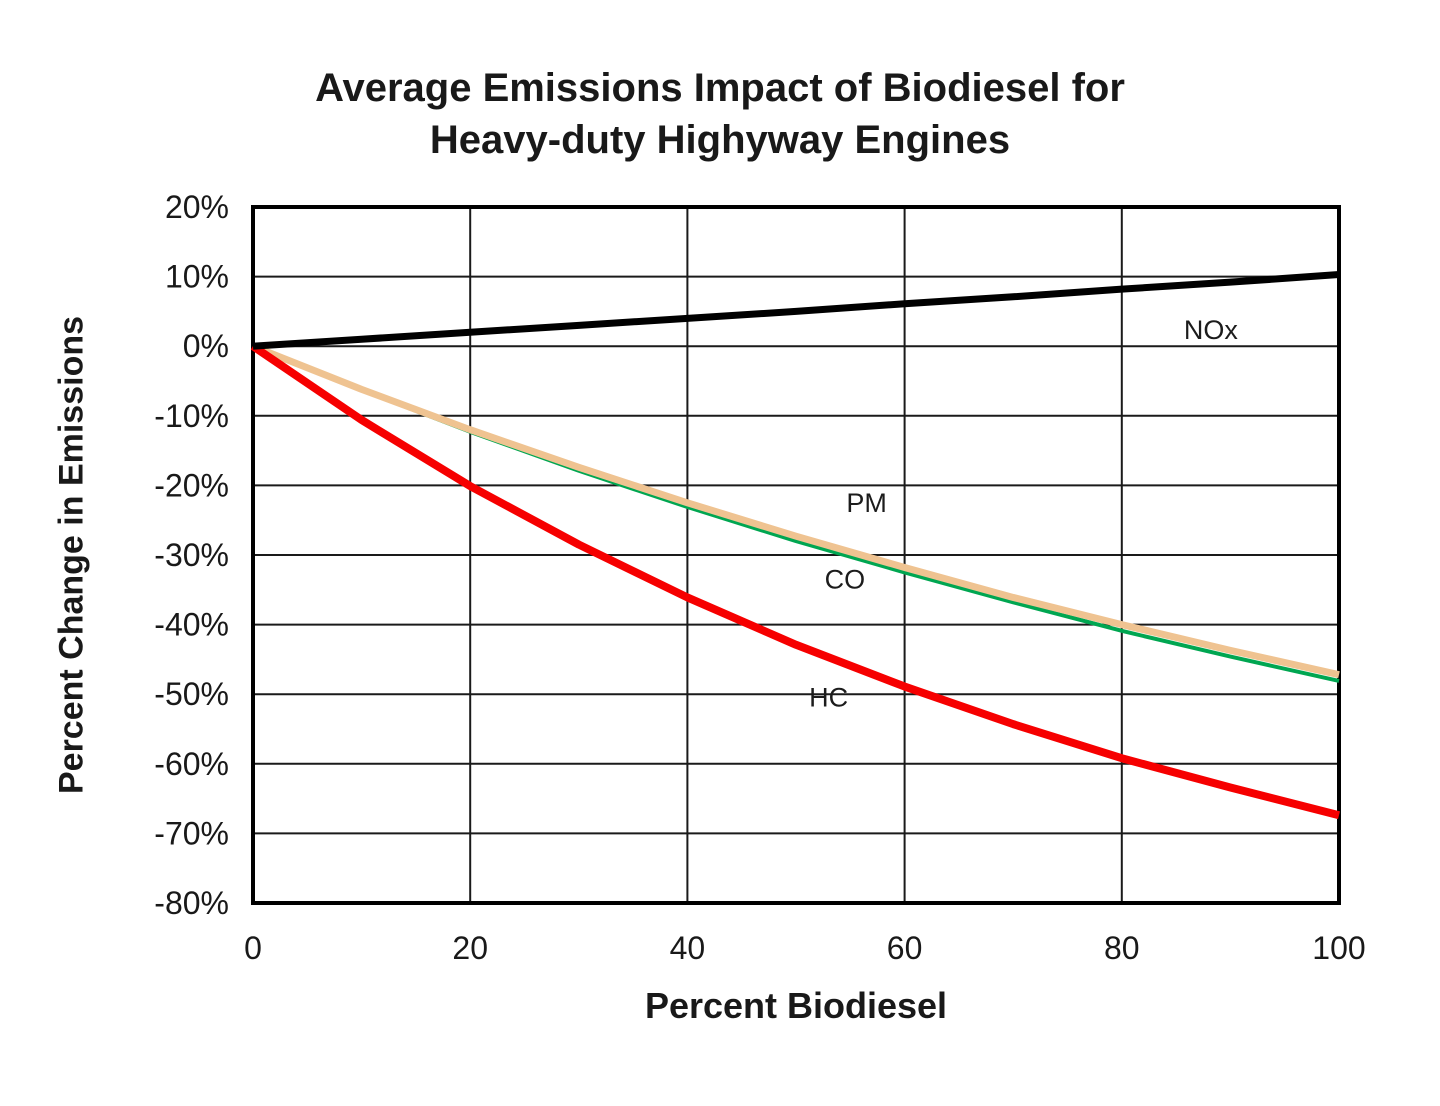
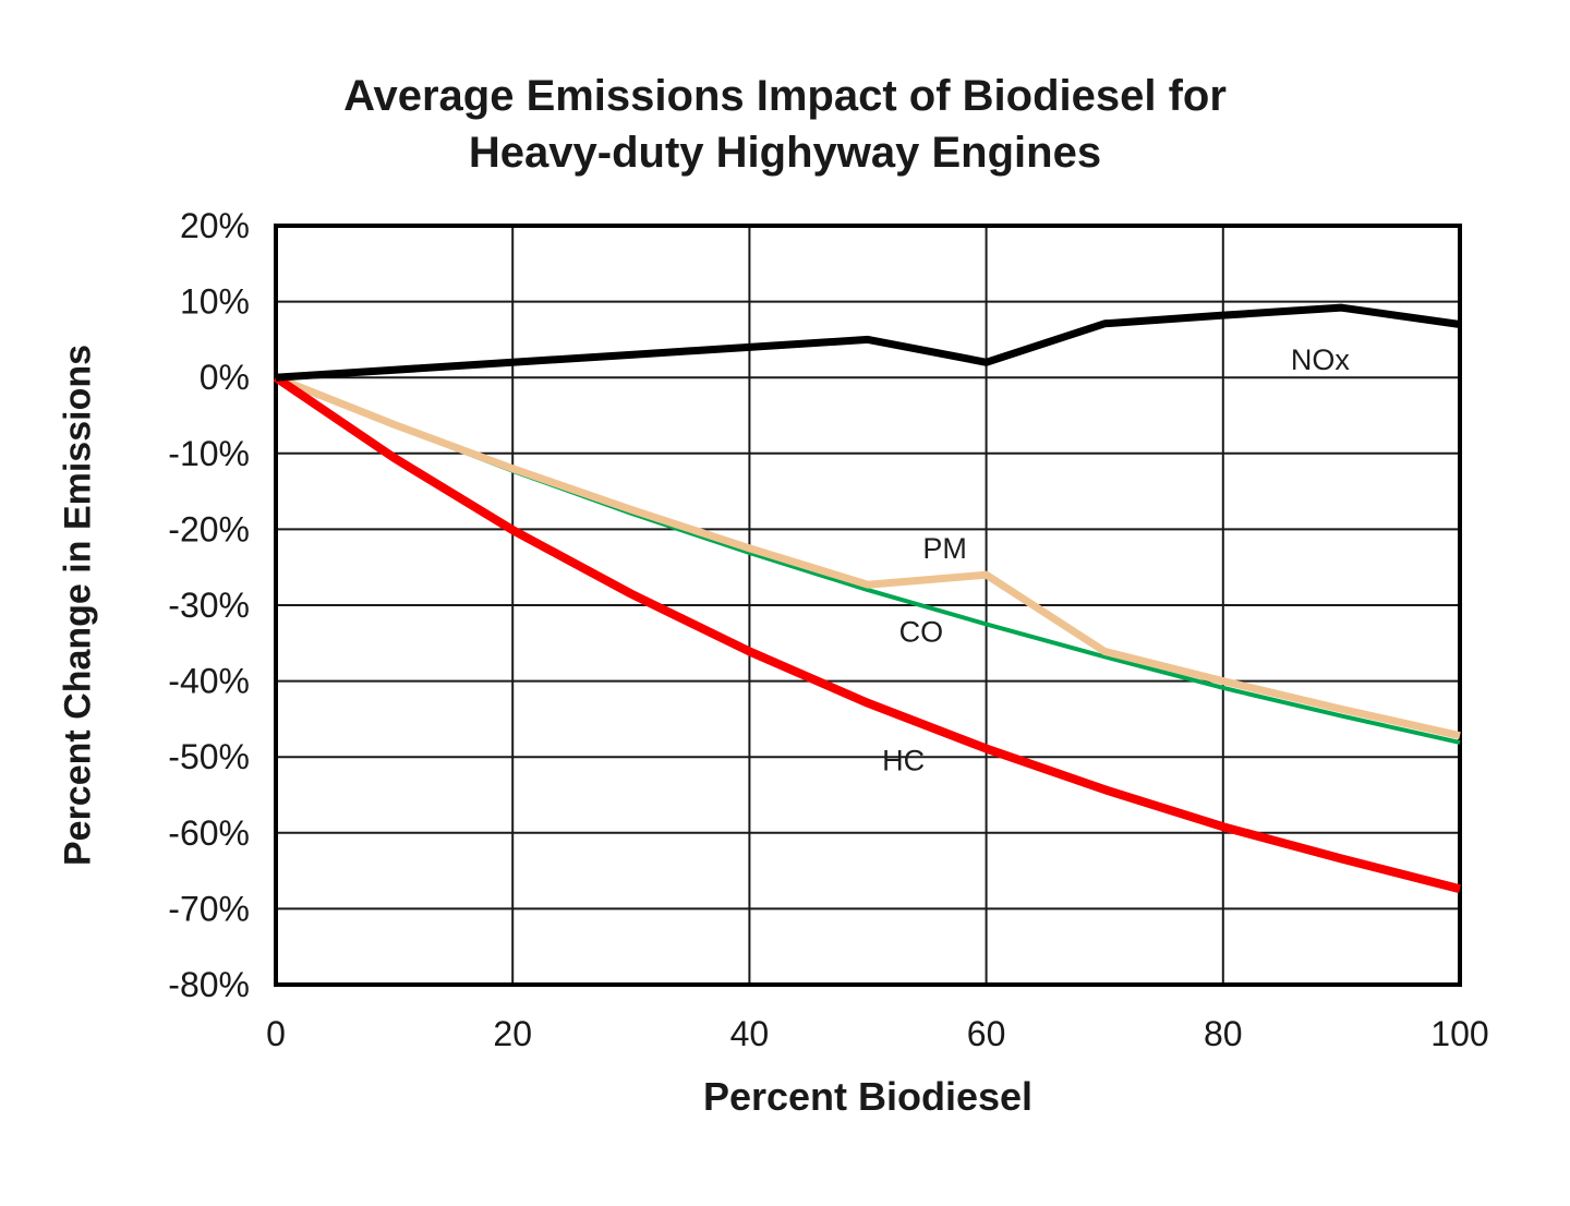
PM/60: -32% -> -26%
NOx/60: 6% -> 2%
NOx/100: 10% -> 7%
